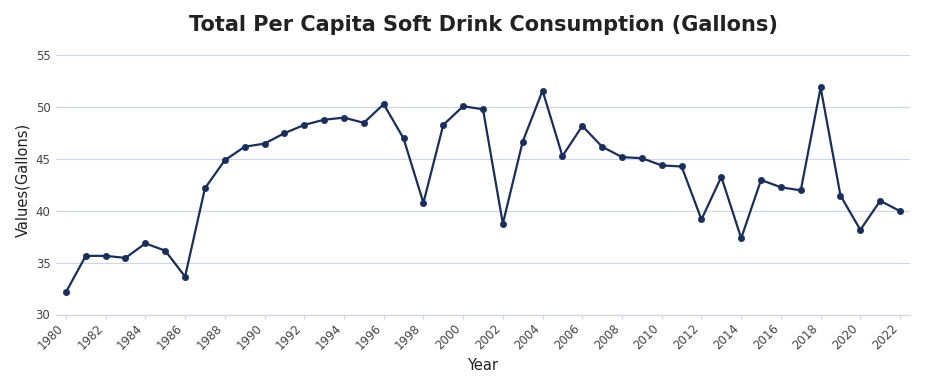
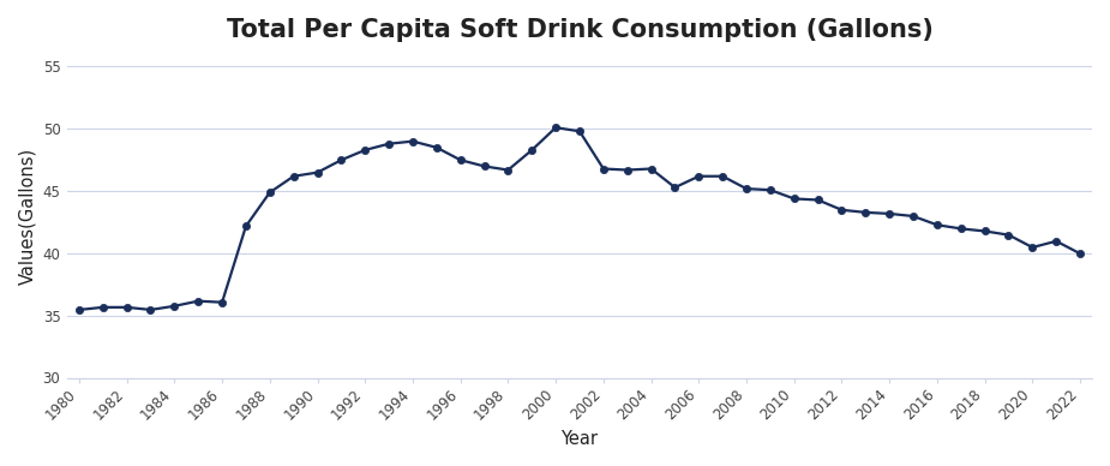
1980: 32.2 -> 35.5
1984: 36.9 -> 35.8
1986: 33.7 -> 36.1
1996: 50.3 -> 47.5
1998: 40.8 -> 46.7
2002: 38.8 -> 46.8
2004: 51.6 -> 46.8
2006: 48.2 -> 46.2
2012: 39.2 -> 43.5
2014: 37.4 -> 43.2
2018: 51.9 -> 41.8
2020: 38.2 -> 40.5
